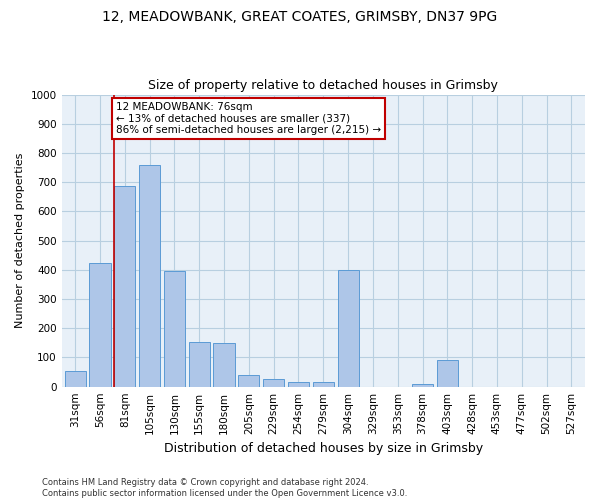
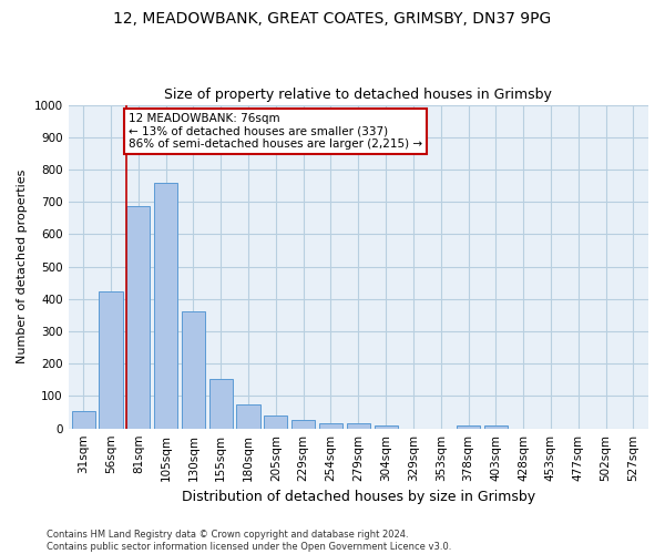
130sqm: 395 -> 362
180sqm: 150 -> 75
304sqm: 400 -> 10
403sqm: 90 -> 10
